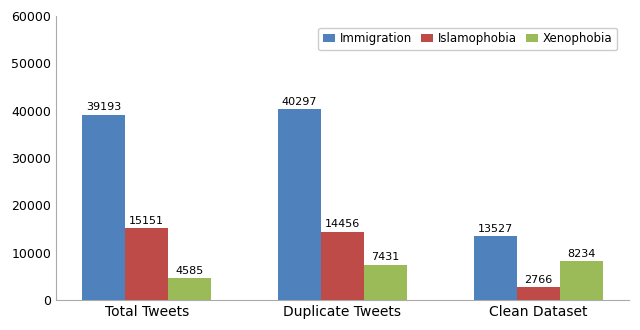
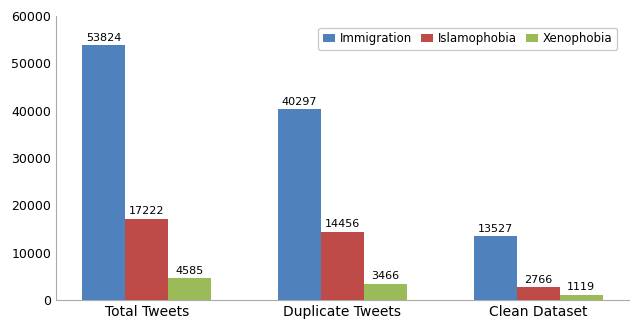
Immigration/Total Tweets: 39193 -> 53824
Islamophobia/Total Tweets: 15151 -> 17222
Xenophobia/Duplicate Tweets: 7431 -> 3466
Xenophobia/Clean Dataset: 8234 -> 1119
